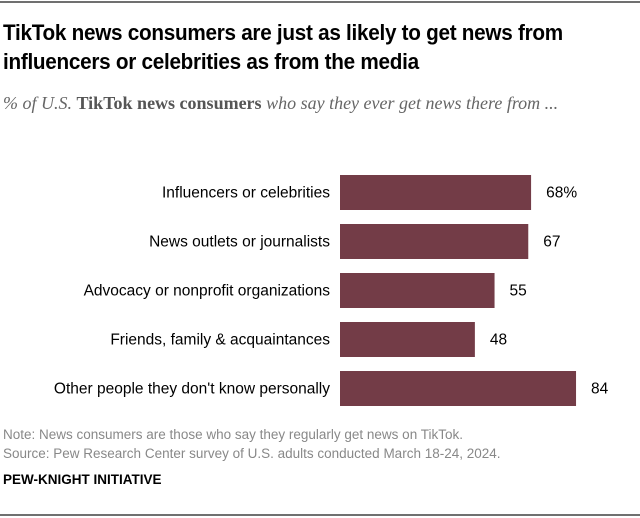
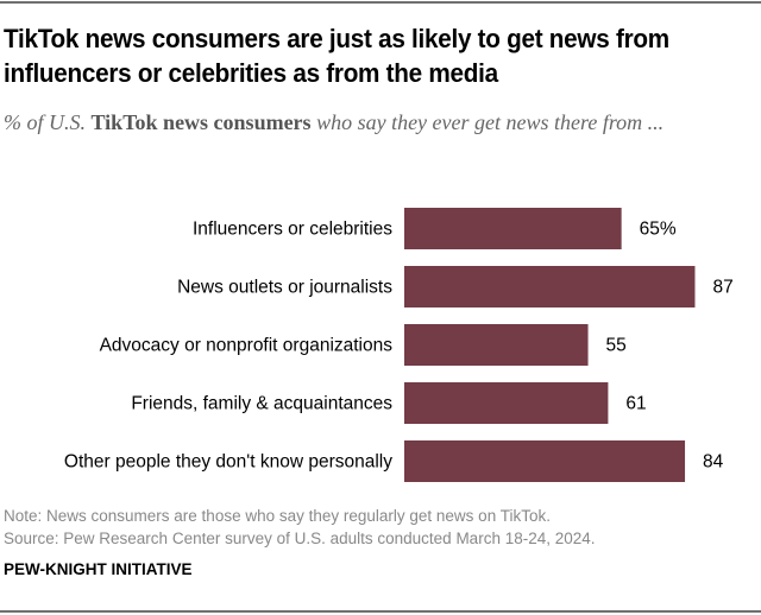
Influencers or celebrities: 68% -> 65%
News outlets or journalists: 67 -> 87
Friends, family & acquaintances: 48 -> 61
